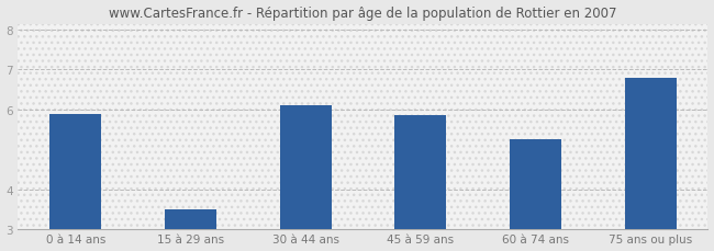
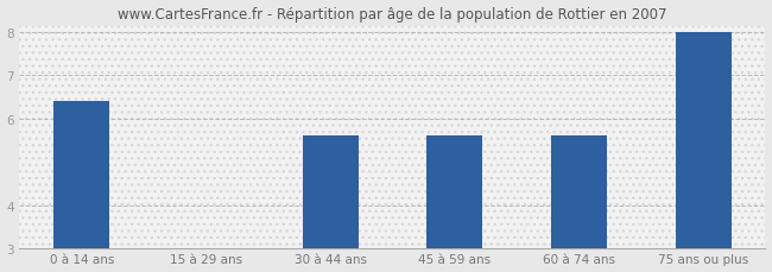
0 à 14 ans: 5.90 -> 6.40
15 à 29 ans: 3.50 -> 3.02
30 à 44 ans: 6.10 -> 5.60
45 à 59 ans: 5.85 -> 5.60
60 à 74 ans: 5.25 -> 5.60
75 ans ou plus: 6.80 -> 8.00
